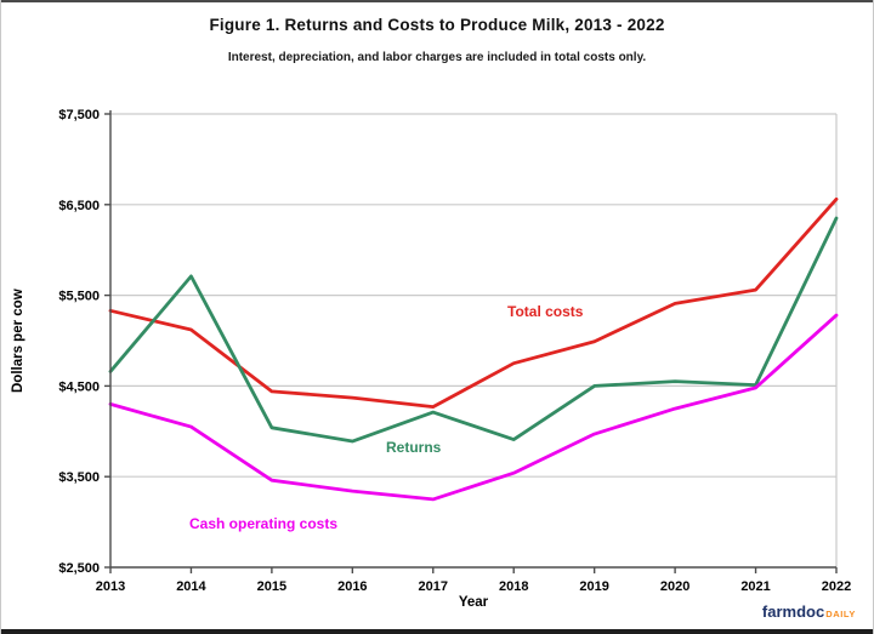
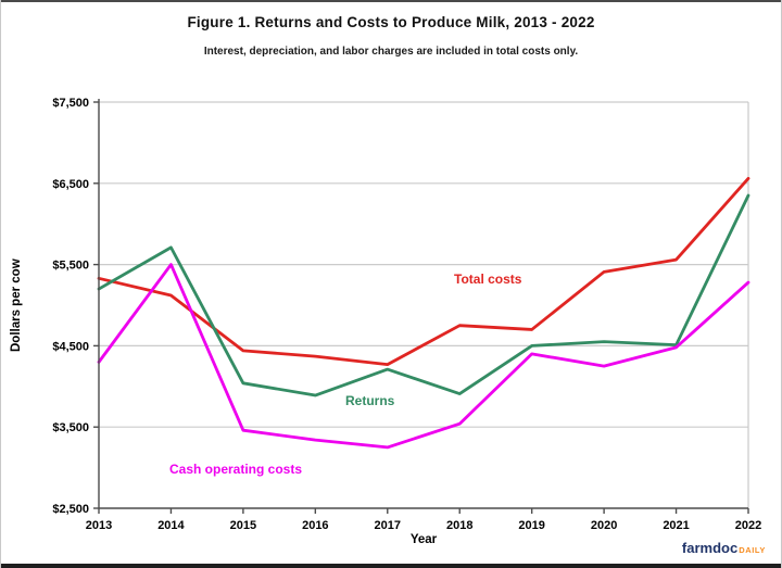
Returns/2013: $4700 -> $5200
Cash operating costs/2014: $4000 -> $5500
Total costs/2019: $5000 -> $4700
Cash operating costs/2019: $4000 -> $4400
